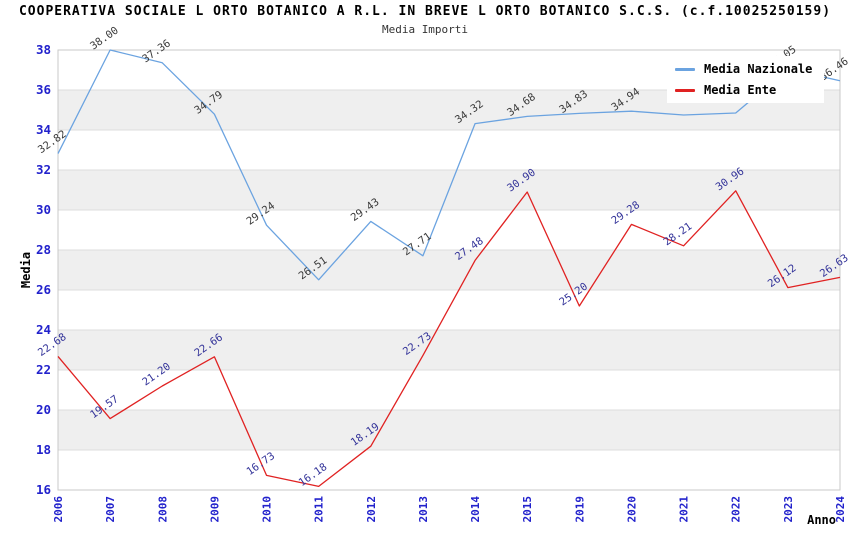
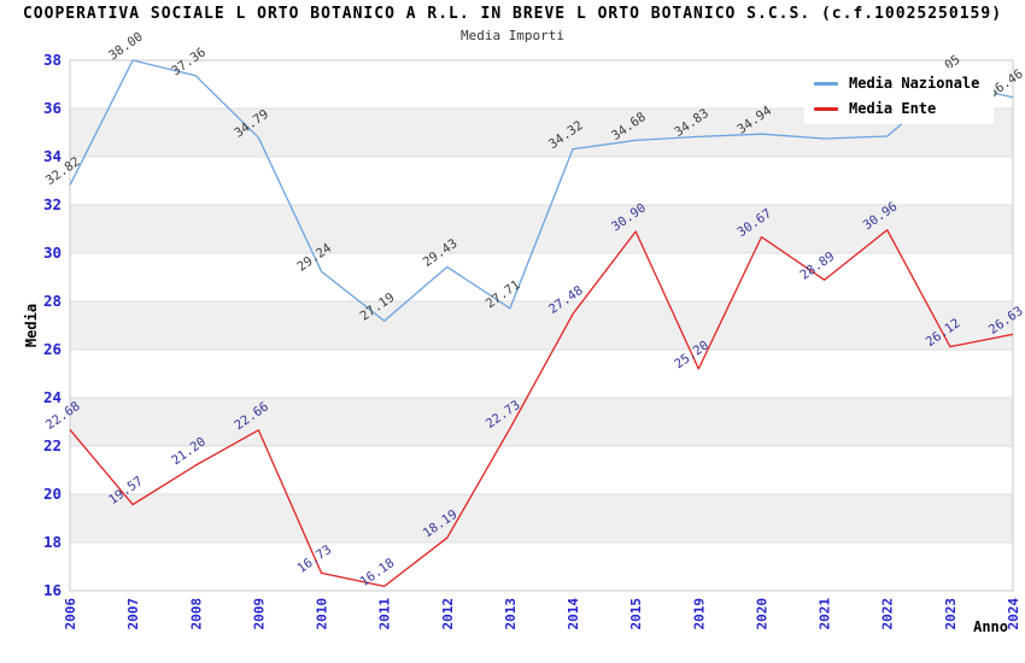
Media Nazionale/2011: 26.51 -> 27.19
Media Ente/2020: 29.28 -> 30.67
Media Ente/2021: 28.21 -> 28.89
